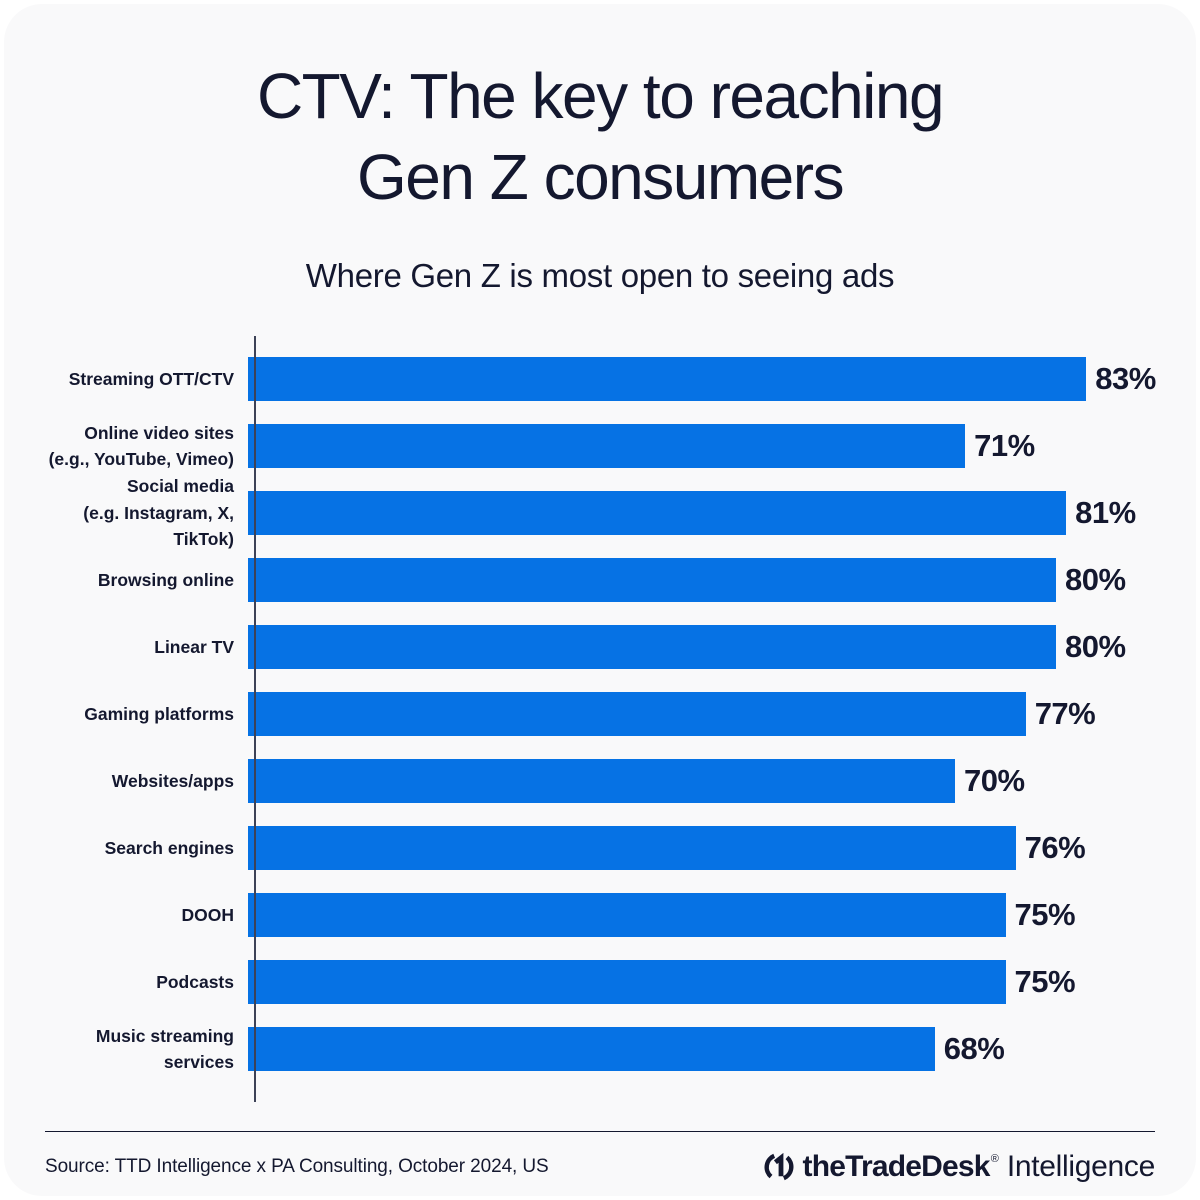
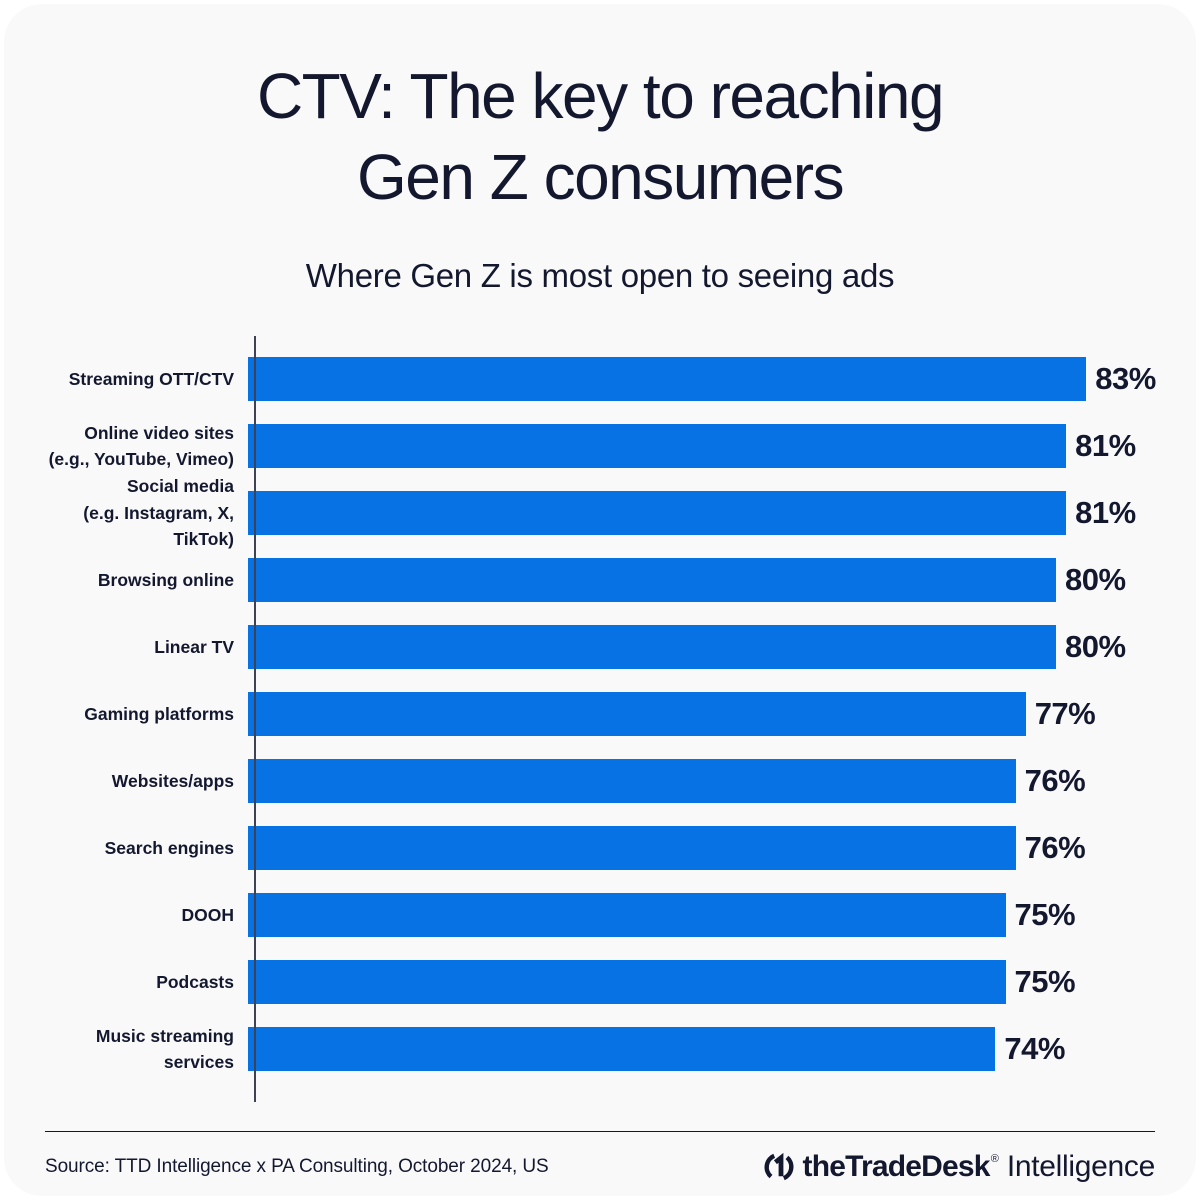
Online video sites (e.g., YouTube, Vimeo): 71% -> 81%
Websites/apps: 70% -> 76%
Music streaming services: 68% -> 74%
